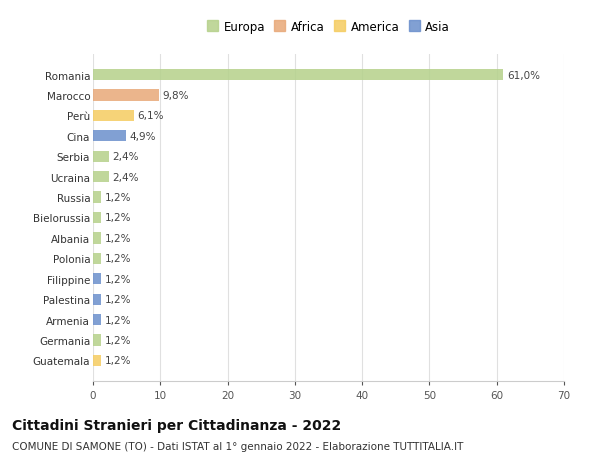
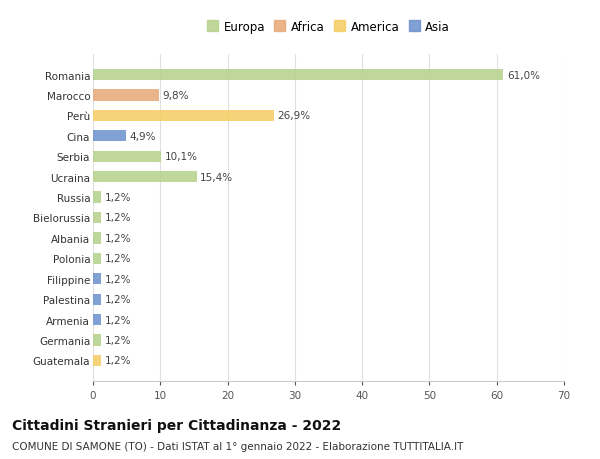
Perù: 6,1% -> 26,9%
Serbia: 2,4% -> 10,1%
Ucraina: 2,4% -> 15,4%
